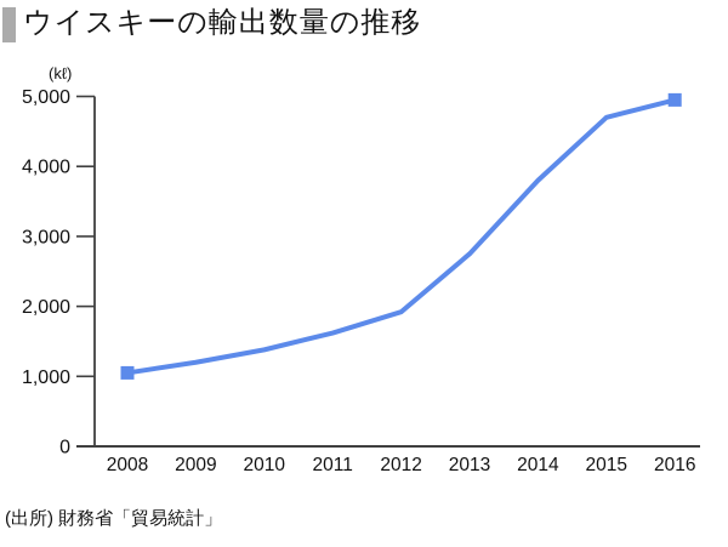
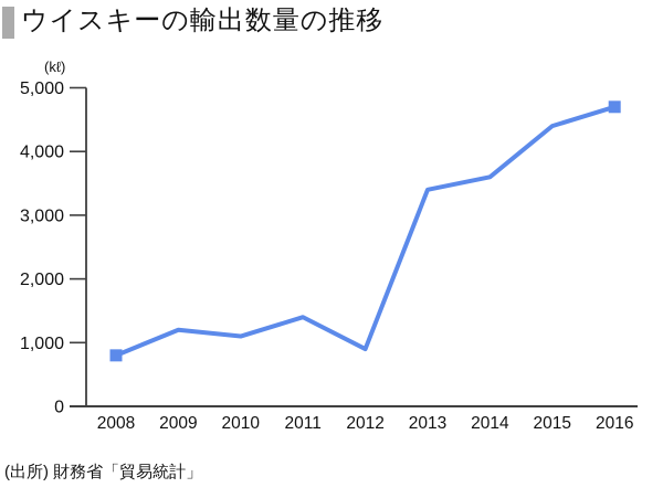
2008: 1000 -> 800
2010: 1400 -> 1100
2011: 1600 -> 1400
2012: 1900 -> 900
2013: 2800 -> 3400
2014: 3800 -> 3600
2015: 4700 -> 4400
2016: 5000 -> 4700
